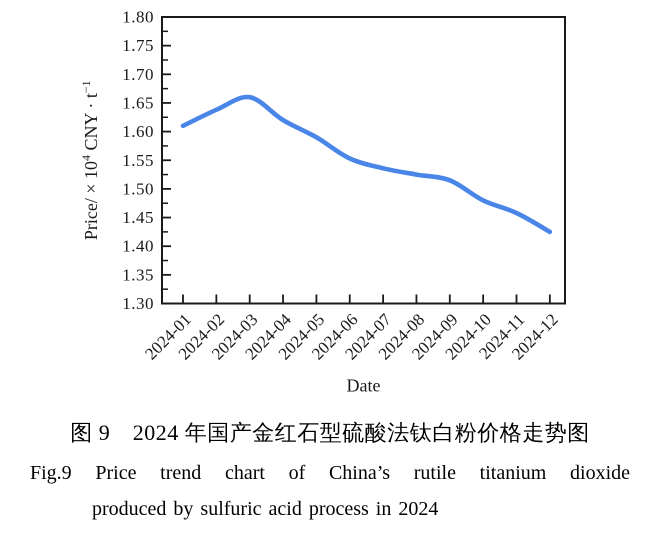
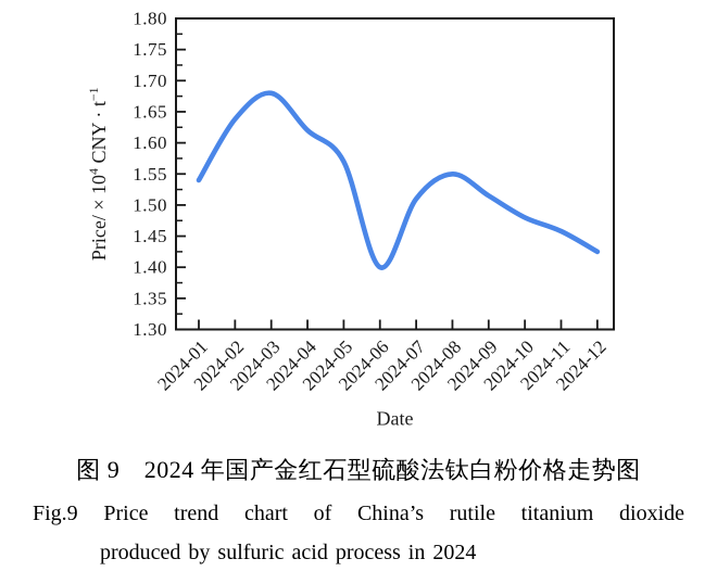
2024-01: 1.61 -> 1.54
2024-03: 1.66 -> 1.68
2024-05: 1.59 -> 1.57
2024-06: 1.55 -> 1.40
2024-07: 1.54 -> 1.51
2024-08: 1.52 -> 1.55
